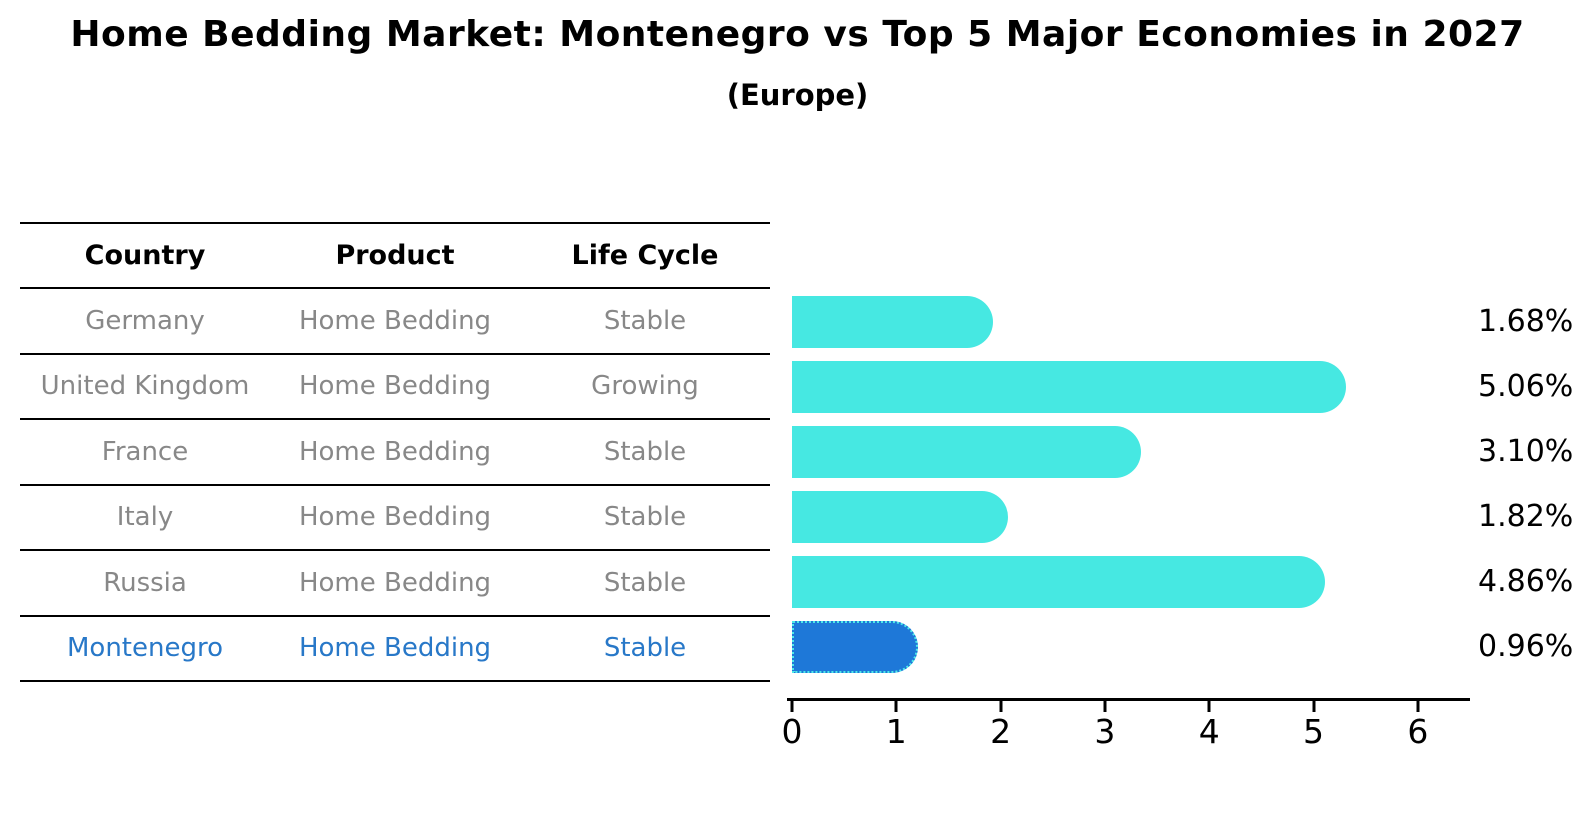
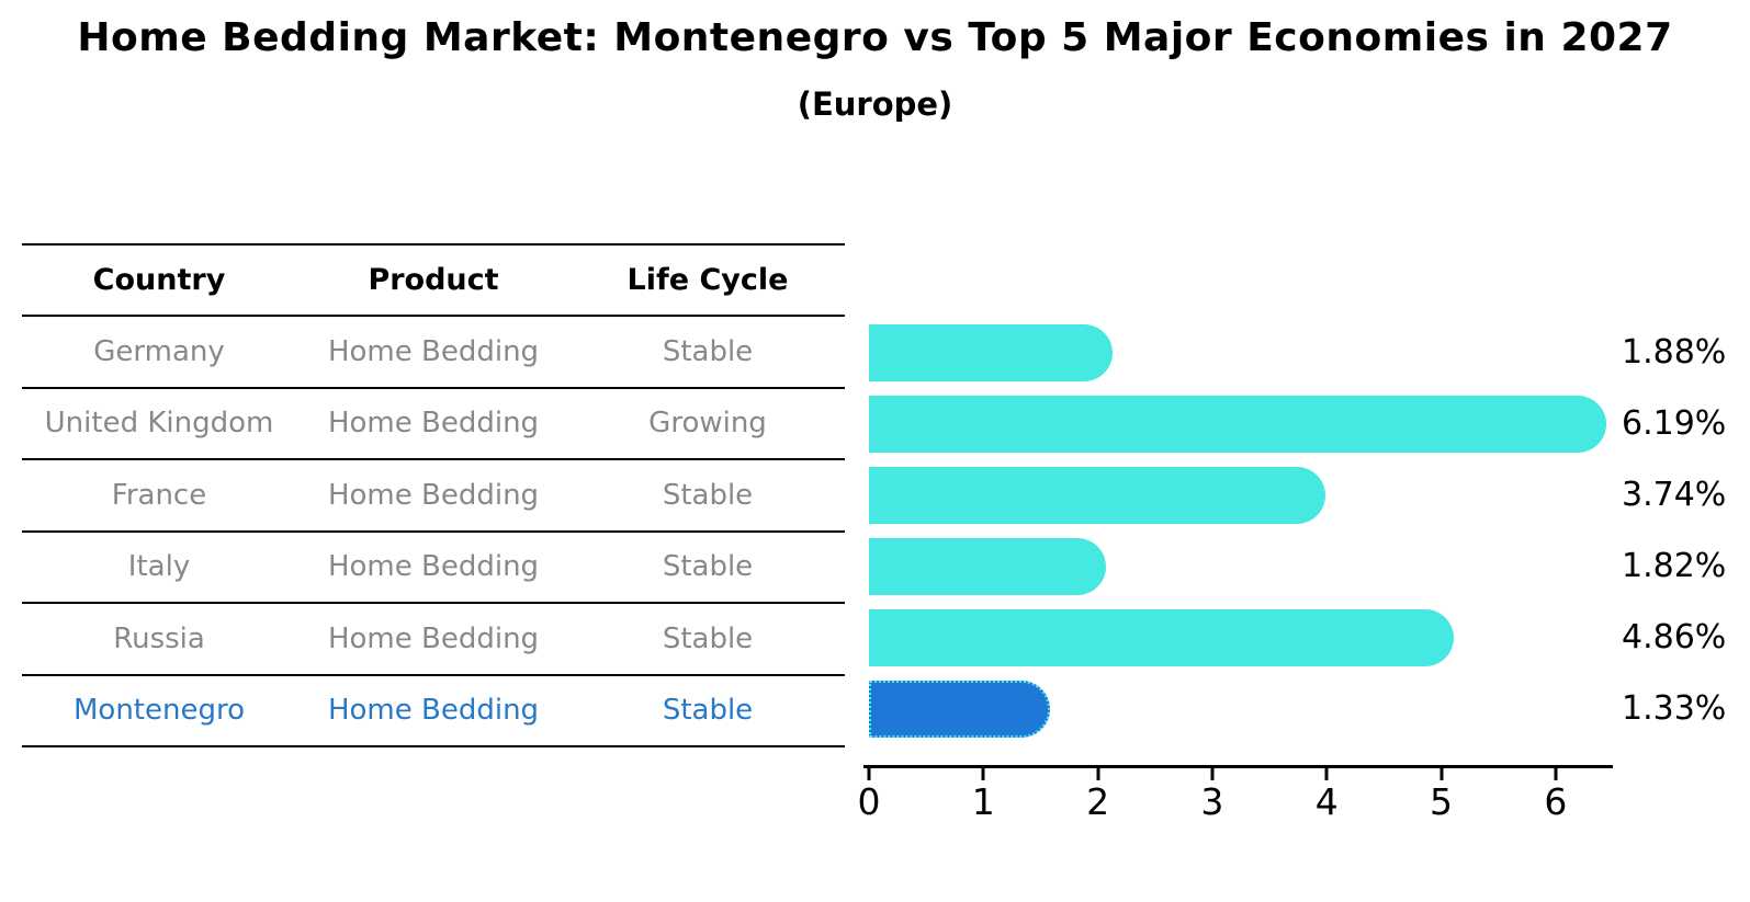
Germany: 1.68% -> 1.88%
United Kingdom: 5.06% -> 6.19%
France: 3.10% -> 3.74%
Montenegro: 0.96% -> 1.33%
